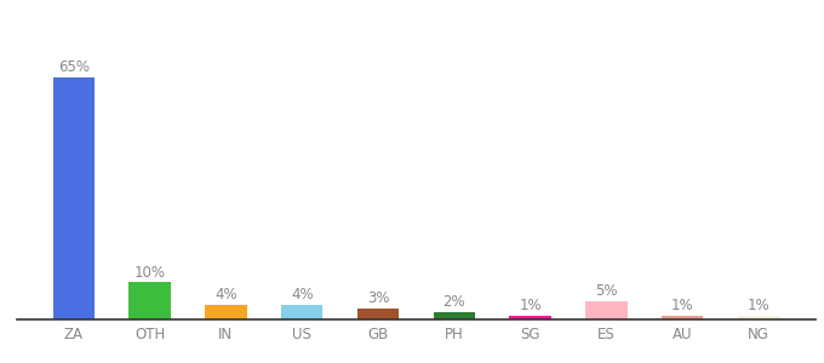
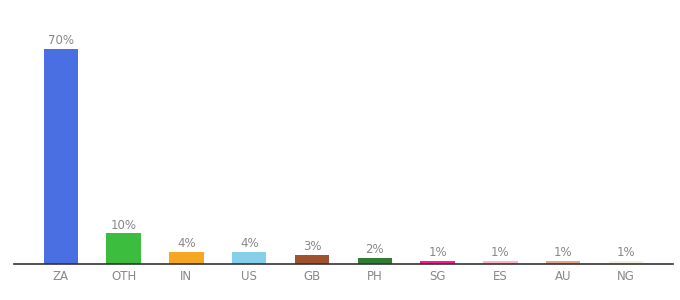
ZA: 65% -> 70%
ES: 5% -> 1%
